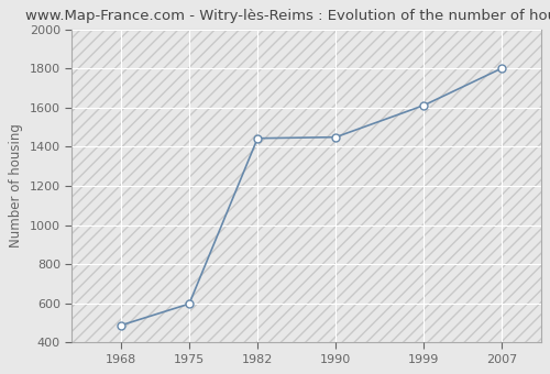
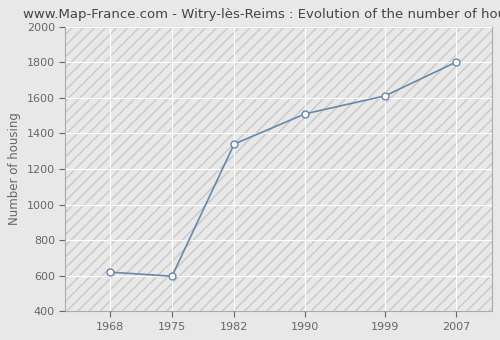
1968: 490 -> 620
1982: 1440 -> 1340
1990: 1450 -> 1510
